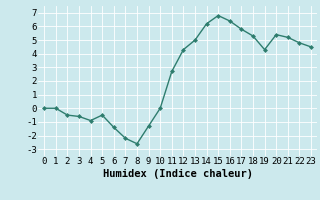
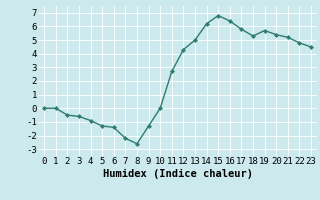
5: -0.5 -> -1.3
19: 4.3 -> 5.7
